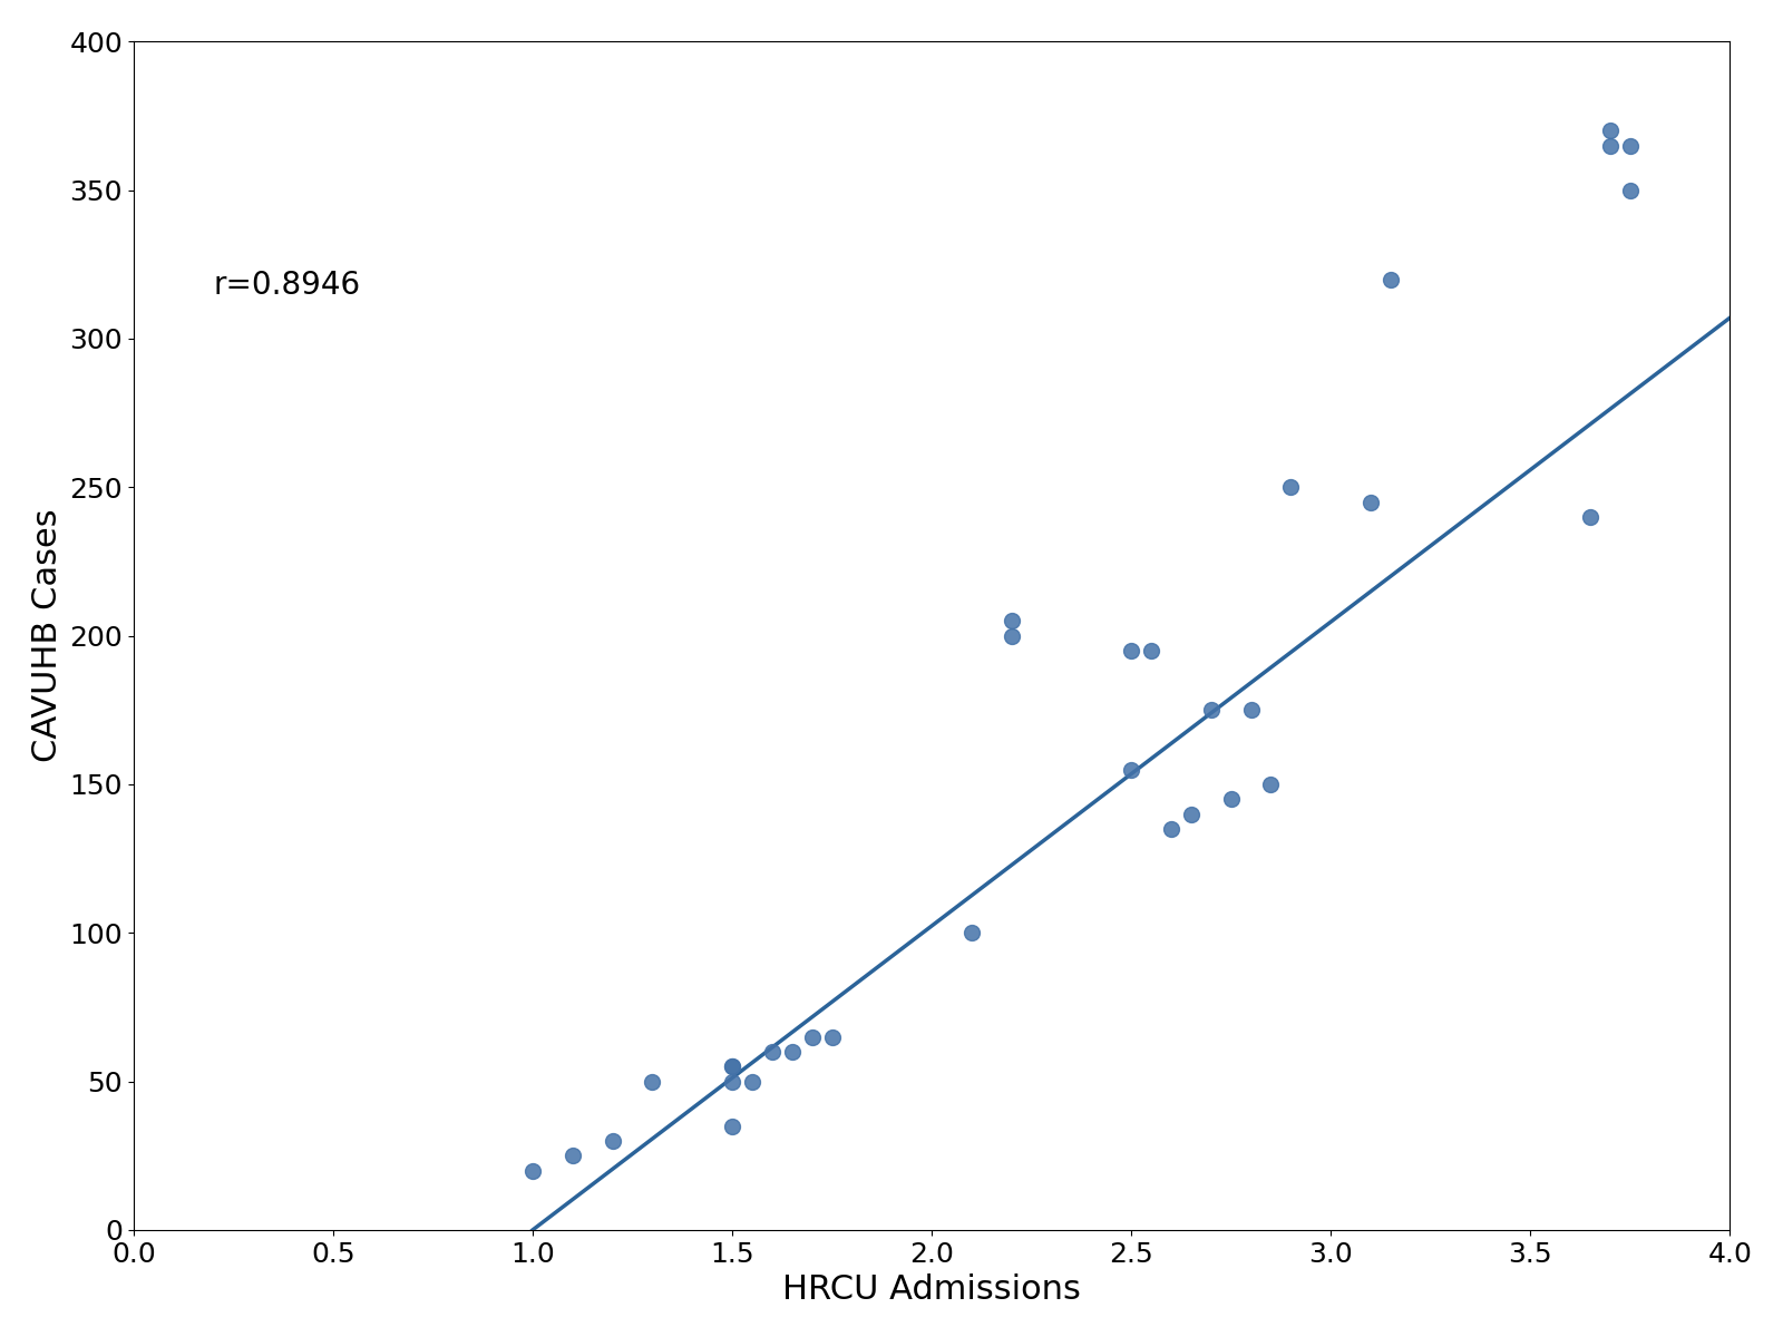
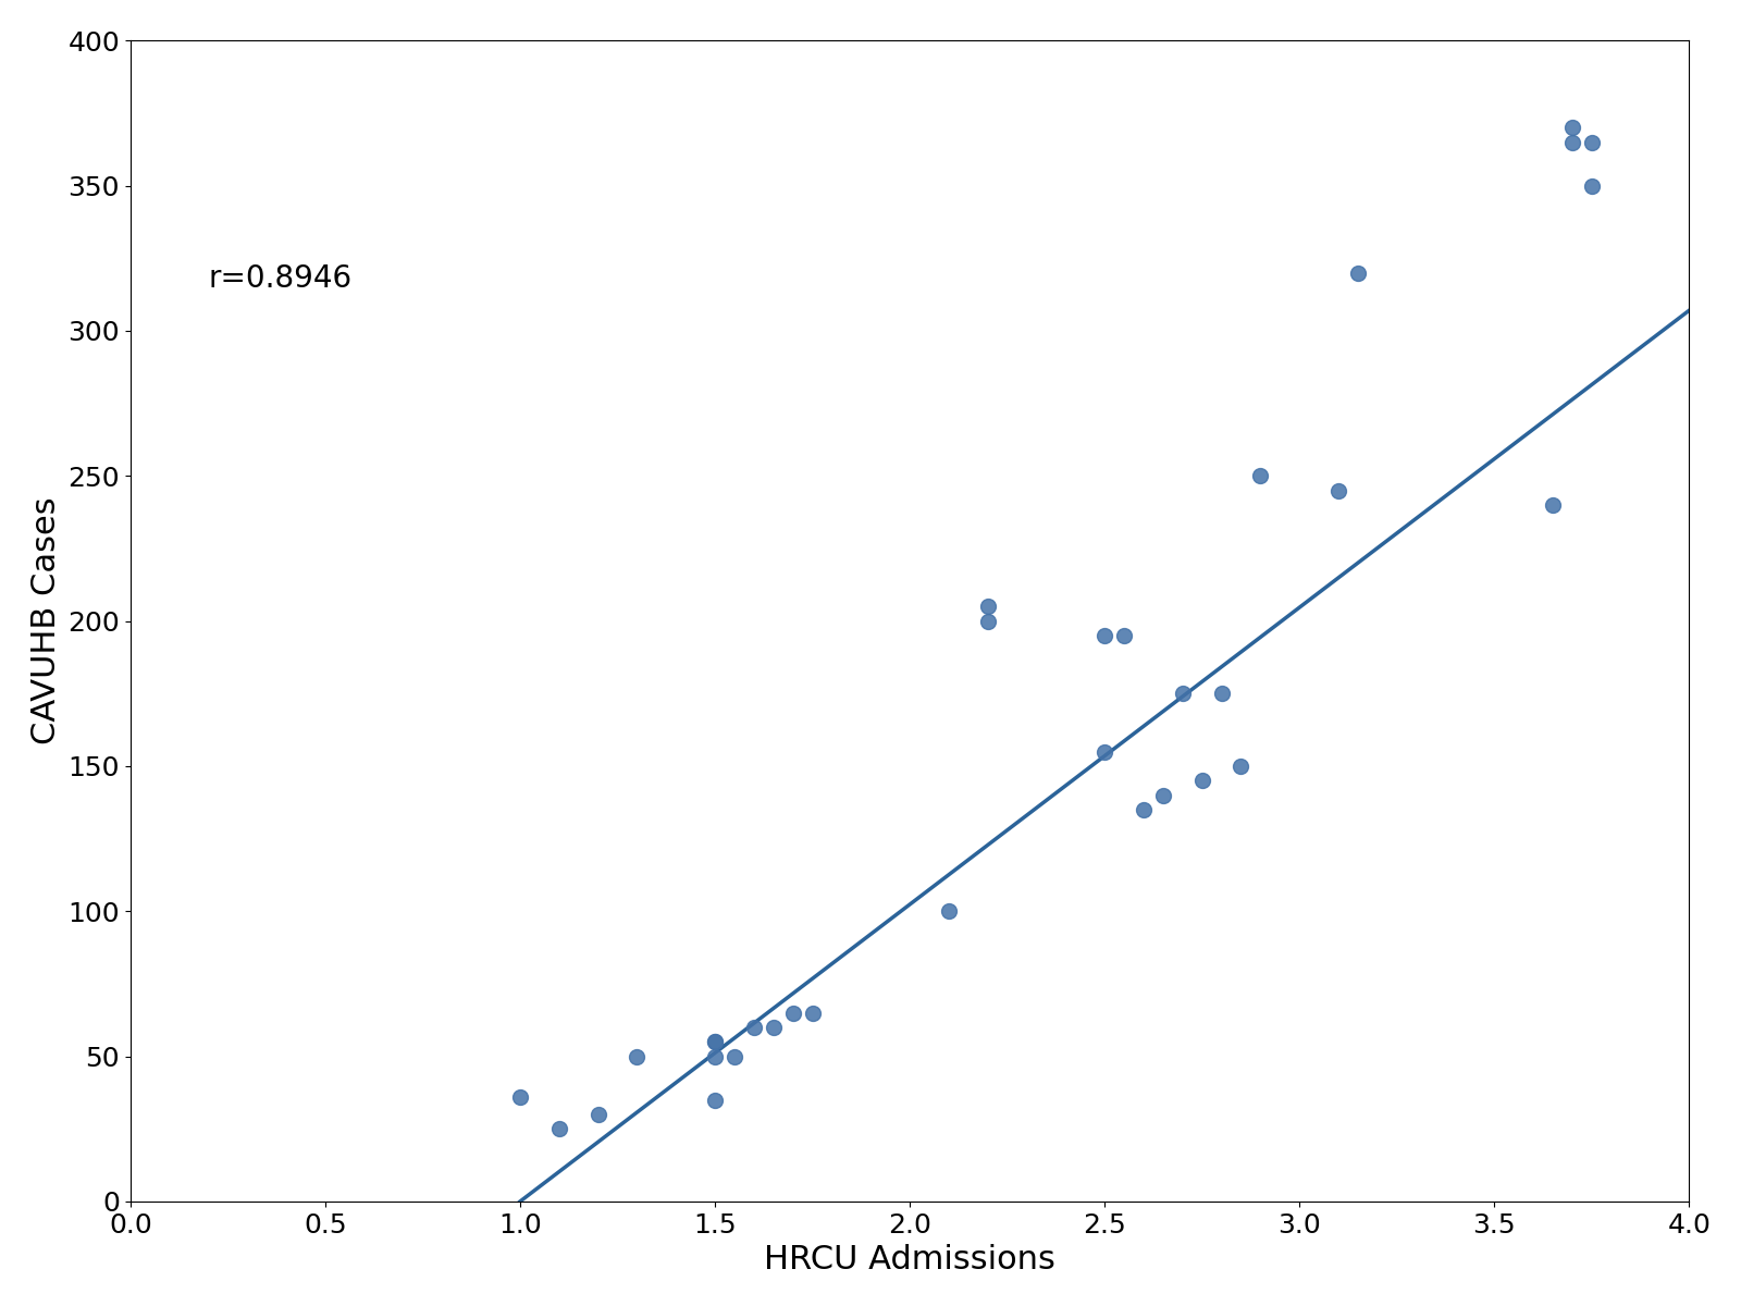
1.0: 20 -> 36
